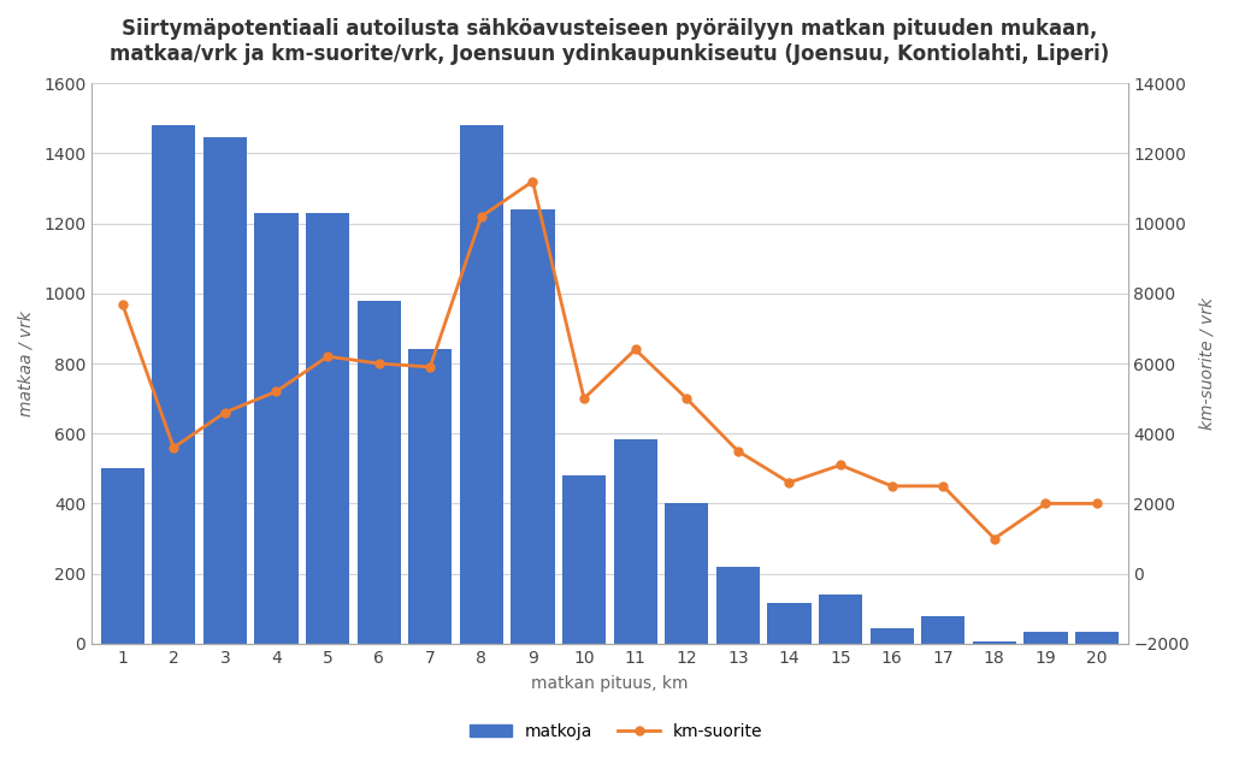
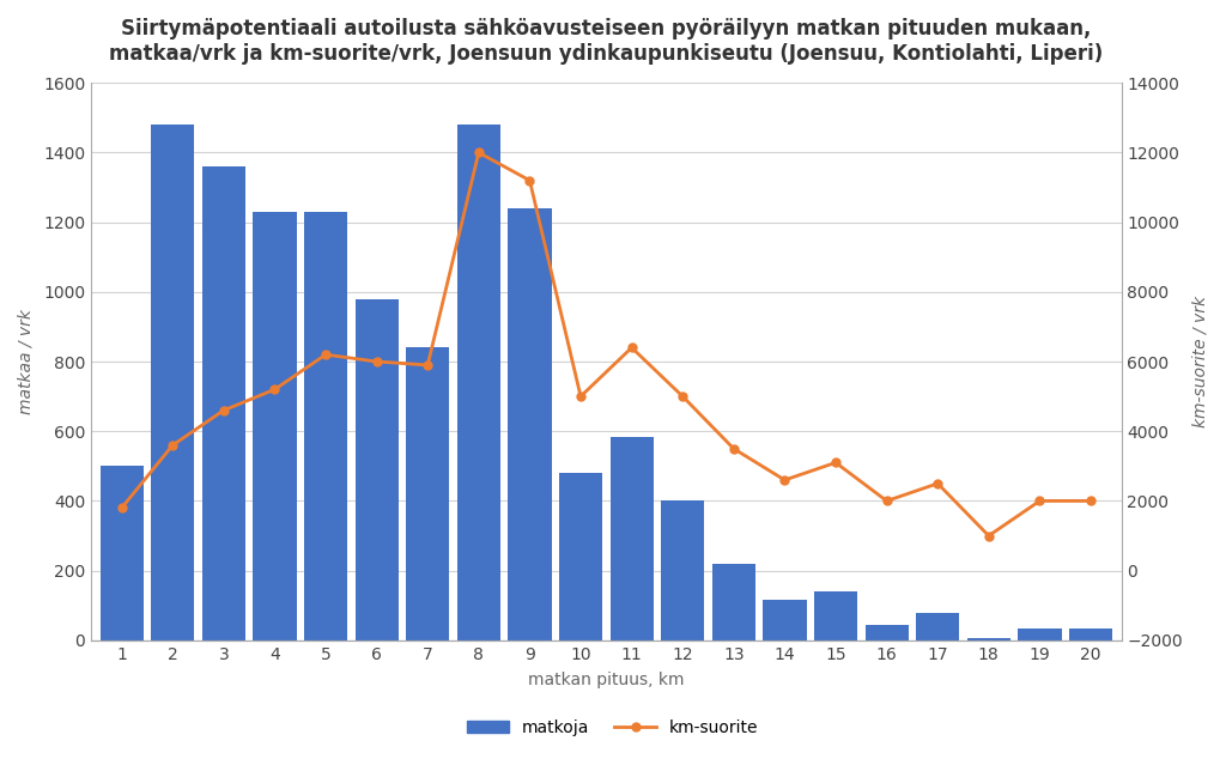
km-suorite/1: 7700 -> 1800
matkoja/3: 1445 -> 1360
km-suorite/8: 10200 -> 12000
km-suorite/16: 2500 -> 2000
